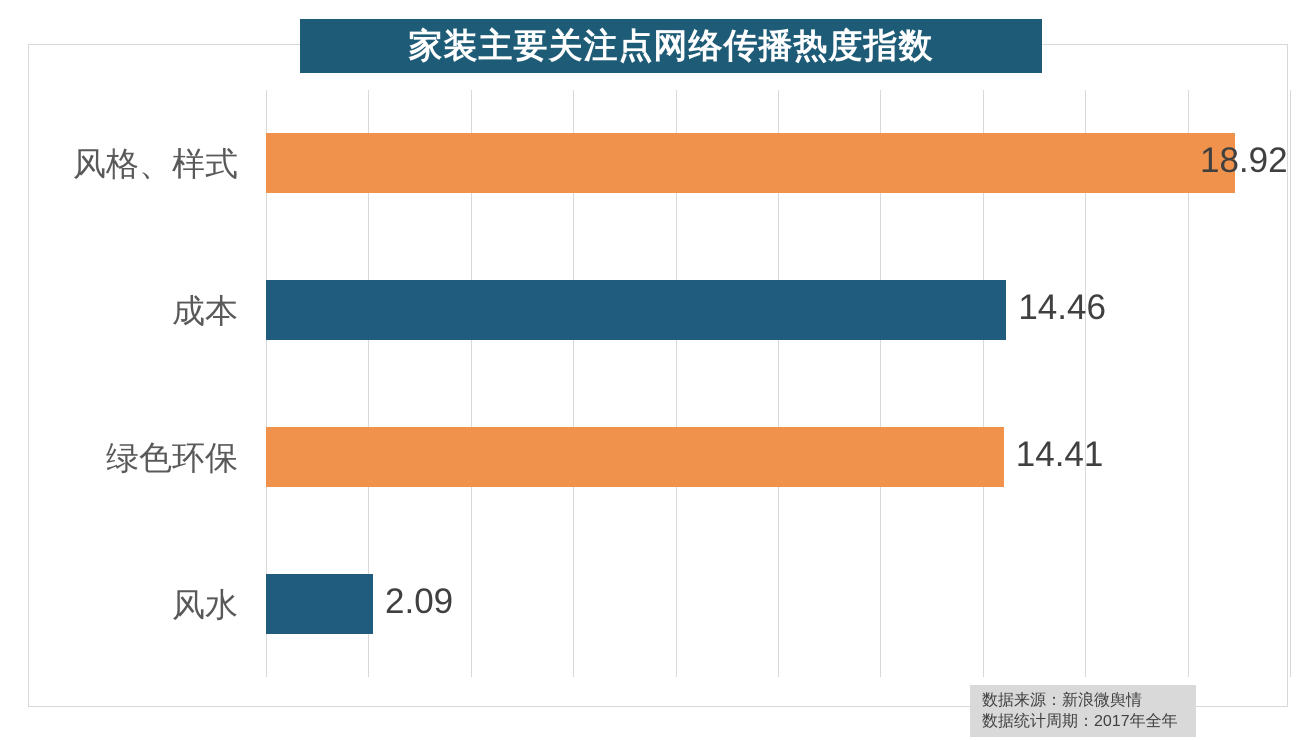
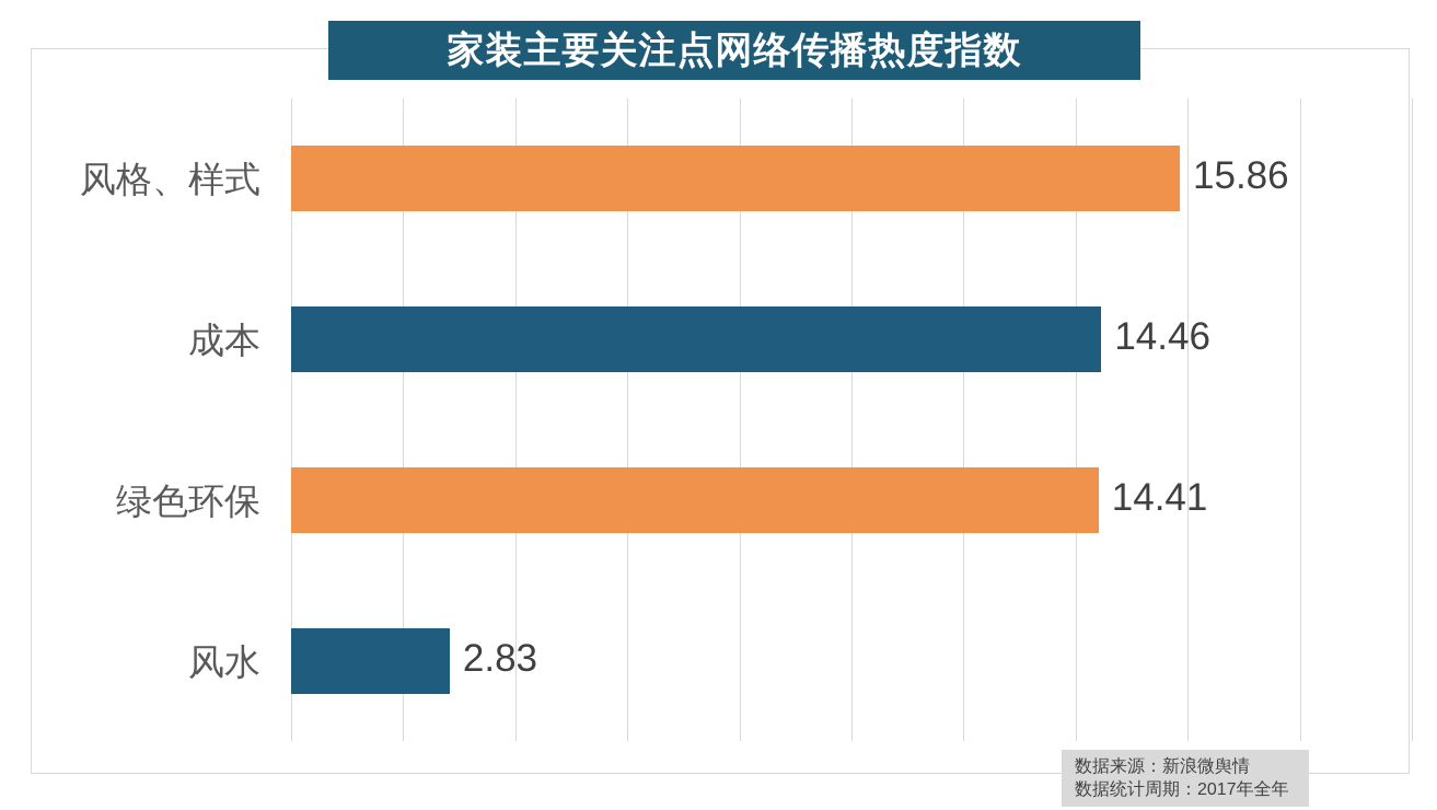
风格、样式: 18.92 -> 15.86
风水: 2.09 -> 2.83
